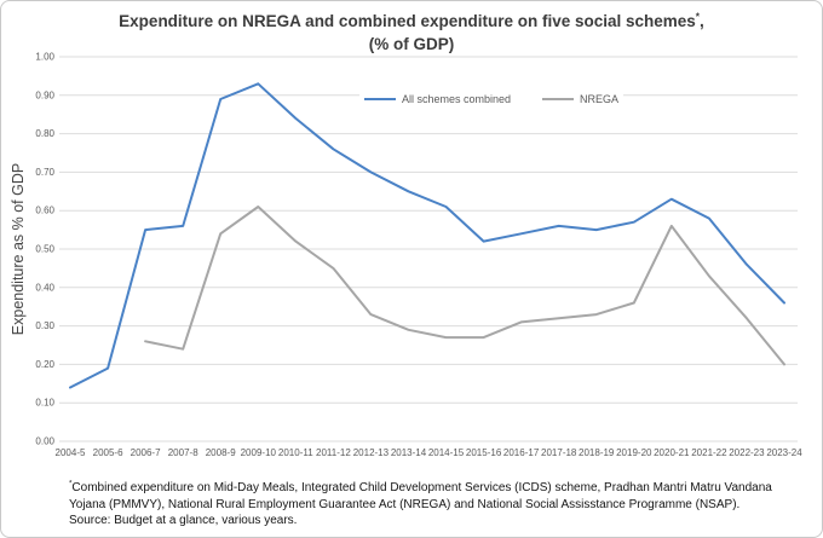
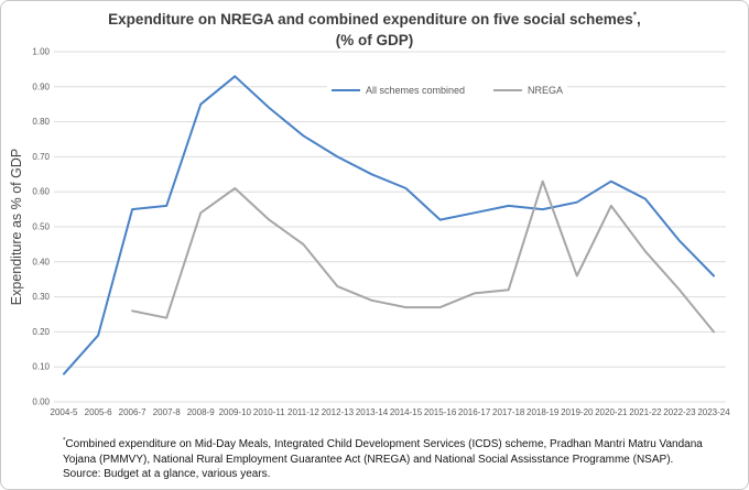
All schemes combined/2004-5: 0.14 -> 0.08
All schemes combined/2008-9: 0.89 -> 0.85
NREGA/2018-19: 0.33 -> 0.63
